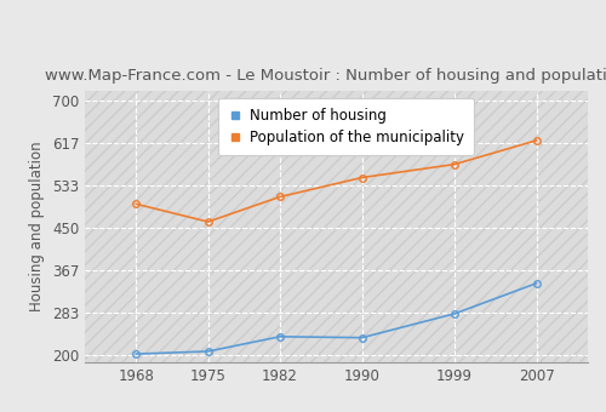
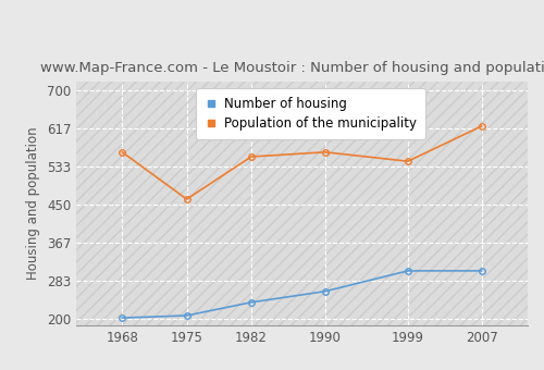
Population of the municipality/1968: 497 -> 565
Population of the municipality/1982: 511 -> 555
Number of housing/1990: 234 -> 260
Population of the municipality/1990: 549 -> 565
Number of housing/1999: 281 -> 305
Population of the municipality/1999: 575 -> 545
Number of housing/2007: 341 -> 305
